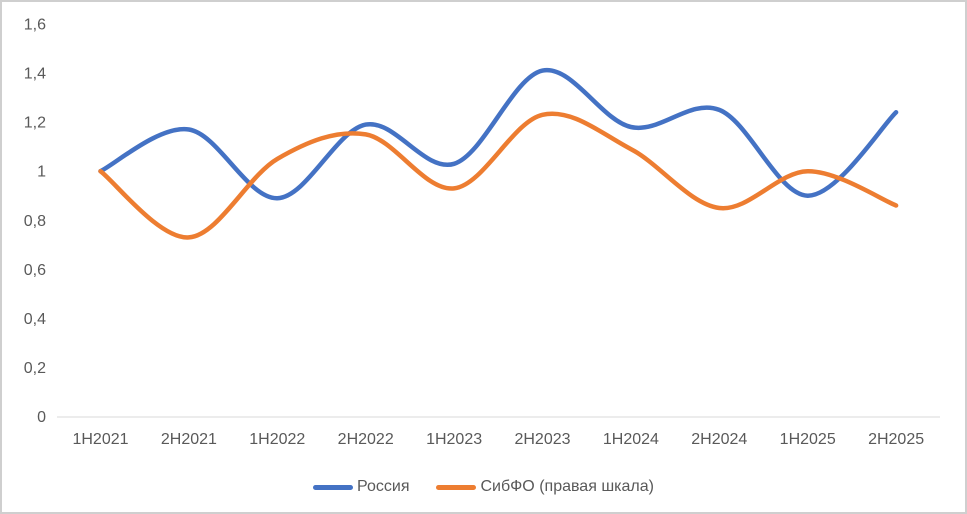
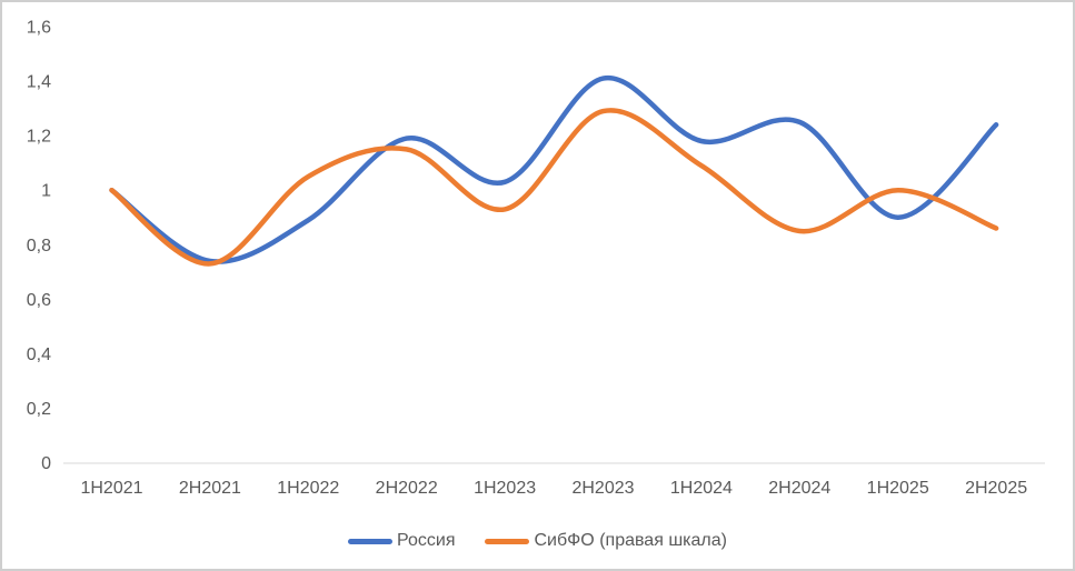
Россия/2H2021: 1,17 -> 0,74
СибФО (правая шкала)/2H2023: 1,23 -> 1,29
